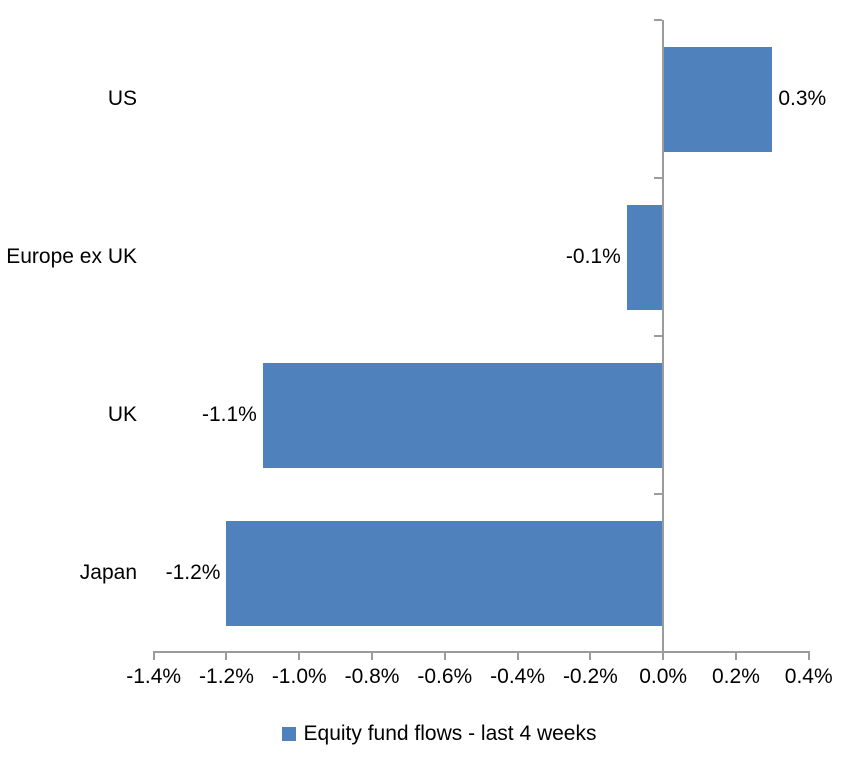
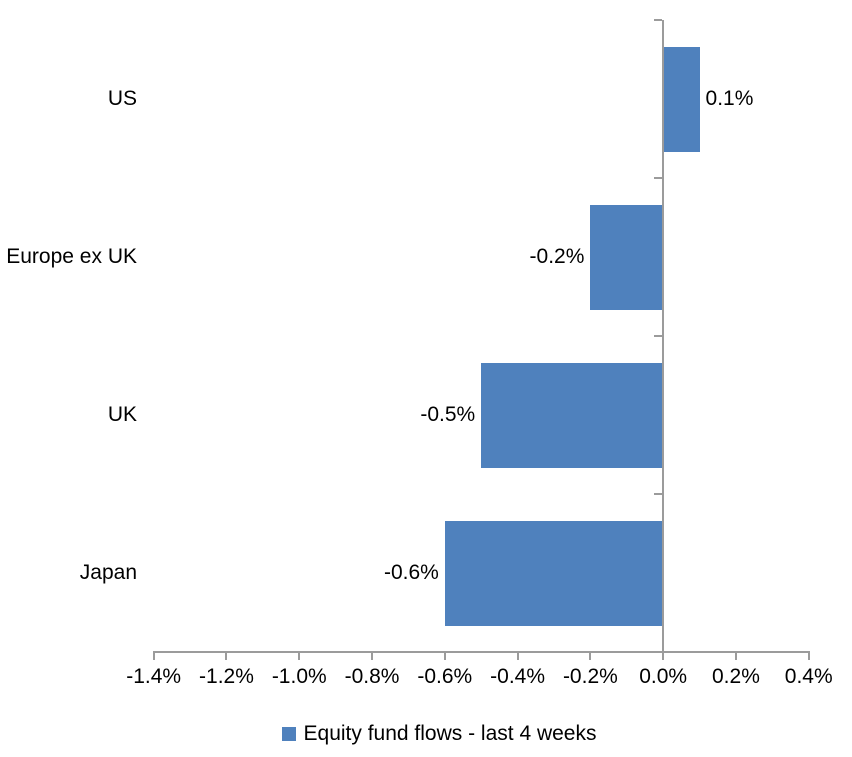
US: 0.3% -> 0.1%
Europe ex UK: -0.1% -> -0.2%
UK: -1.1% -> -0.5%
Japan: -1.2% -> -0.6%
